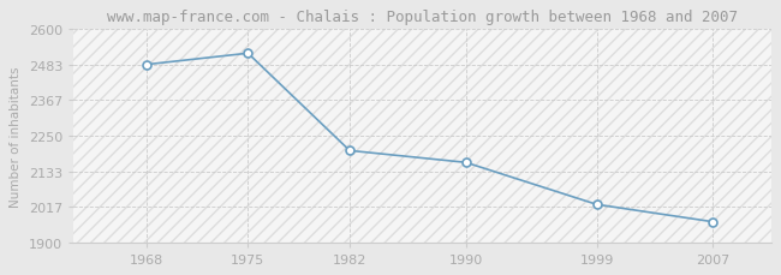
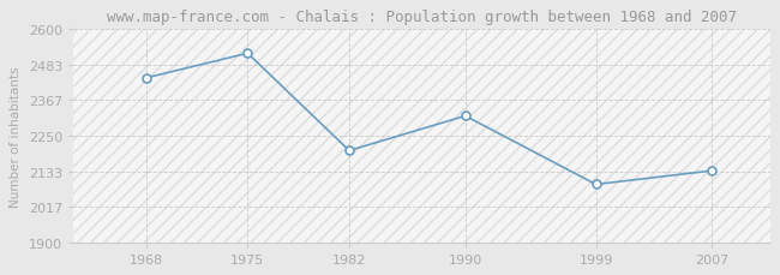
1968: 2484 -> 2440
1990: 2162 -> 2315
1999: 2024 -> 2090
2007: 1967 -> 2135
